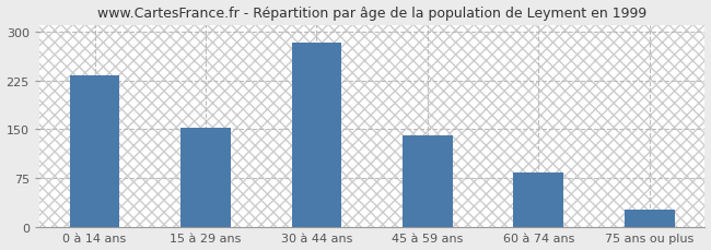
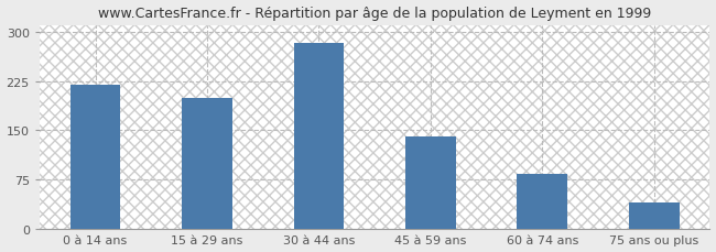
0 à 14 ans: 233 -> 220
15 à 29 ans: 152 -> 200
75 ans ou plus: 27 -> 40
